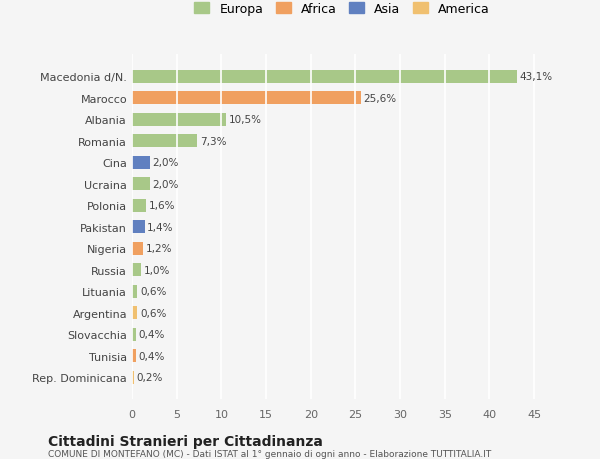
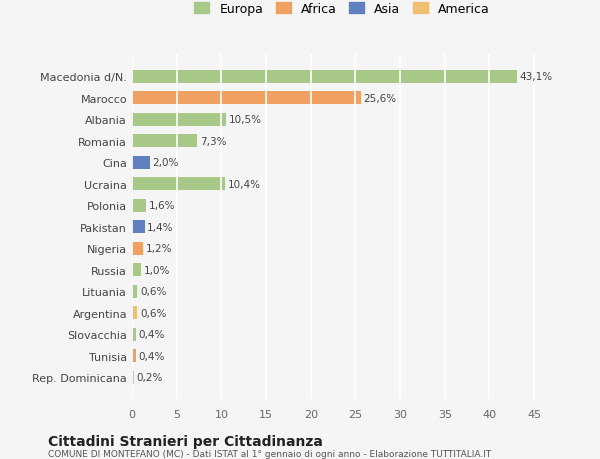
Ucraina: 2,0% -> 10,4%
